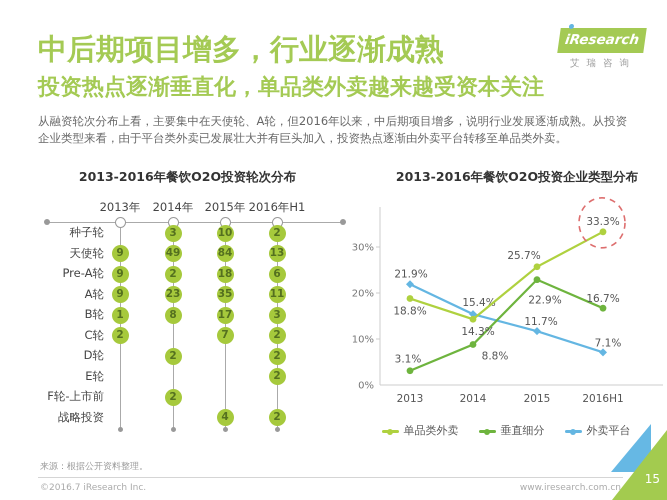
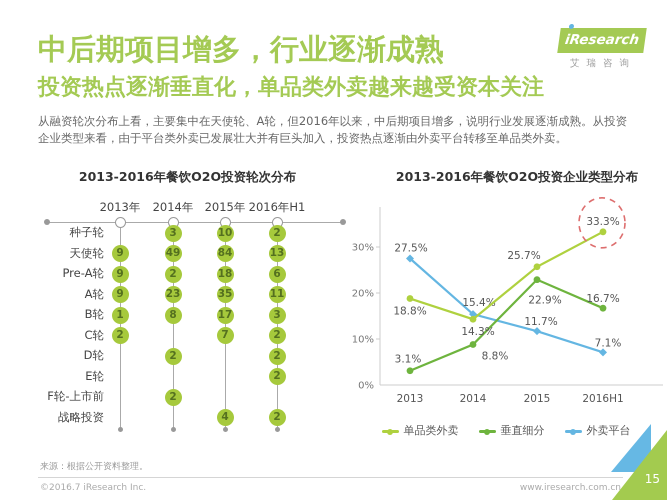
2013-2016年餐饮O2O投资企业类型分布/外卖平台/2013: 21.9% -> 27.5%
